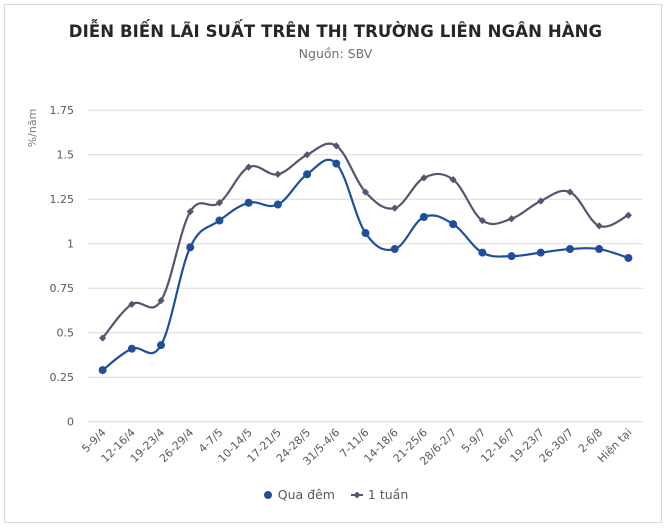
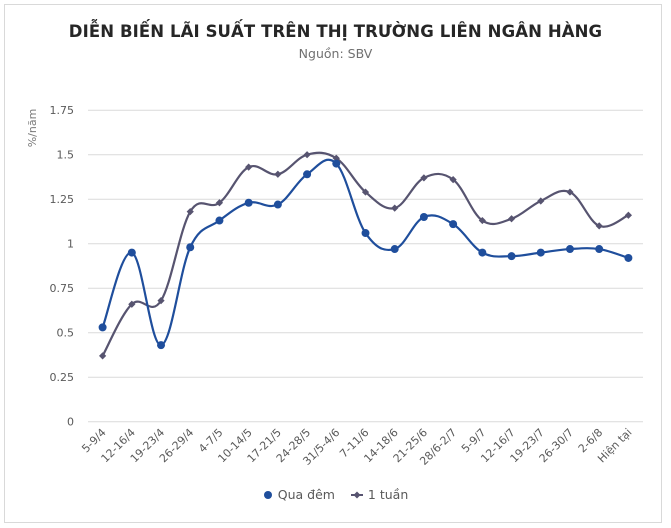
Qua đêm/5-9/4: 0.29 -> 0.53
1 tuần/5-9/4: 0.47 -> 0.37
Qua đêm/12-16/4: 0.41 -> 0.95
1 tuần/31/5-4/6: 1.55 -> 1.48
